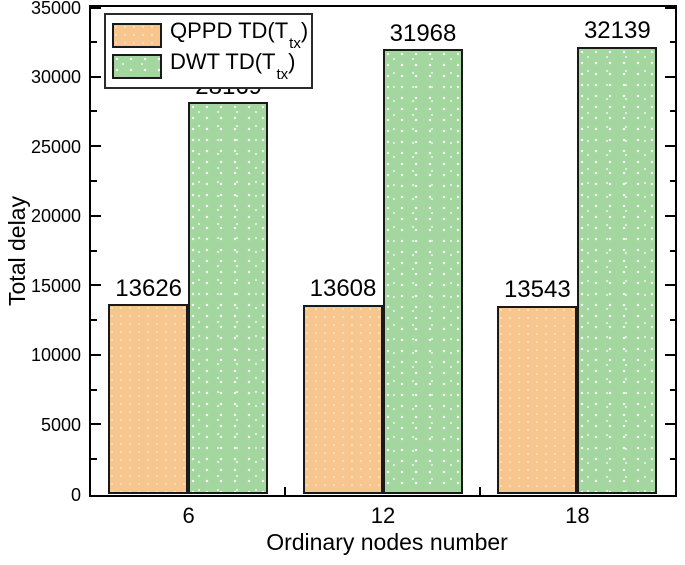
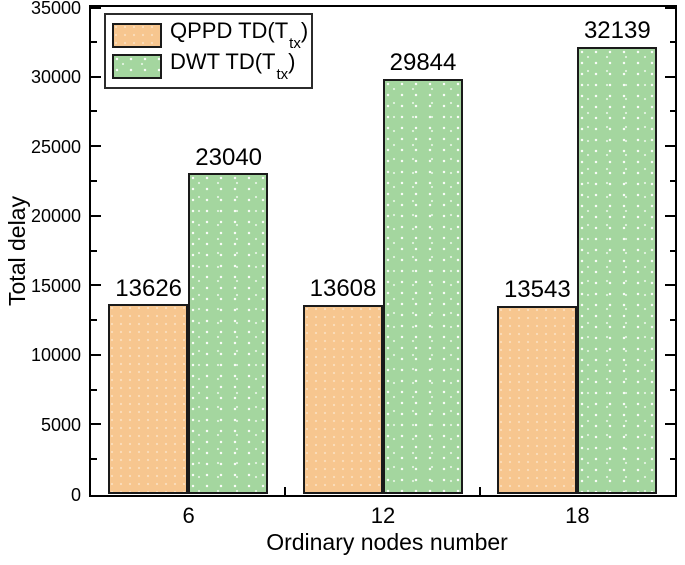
DWT TD(Ttx)/6: 28169 -> 23040
DWT TD(Ttx)/12: 31968 -> 29844
